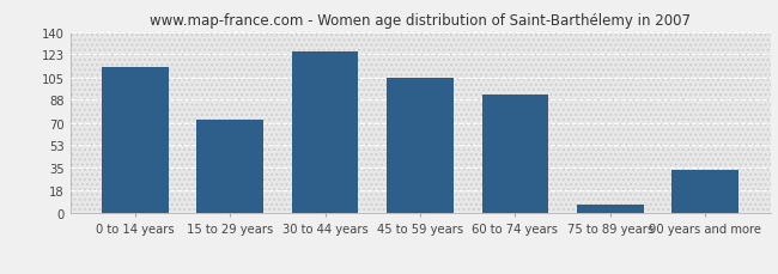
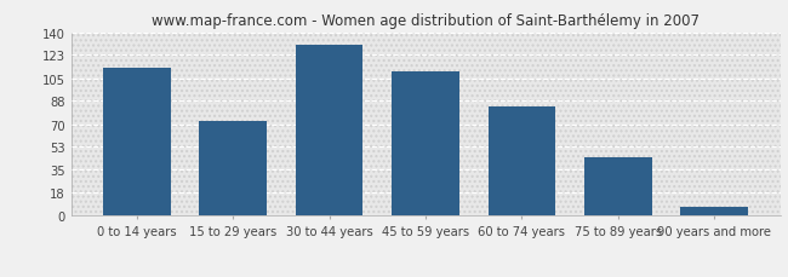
30 to 44 years: 125 -> 130
45 to 59 years: 105 -> 110
60 to 74 years: 92 -> 83
75 to 89 years: 7 -> 45
90 years and more: 34 -> 7
